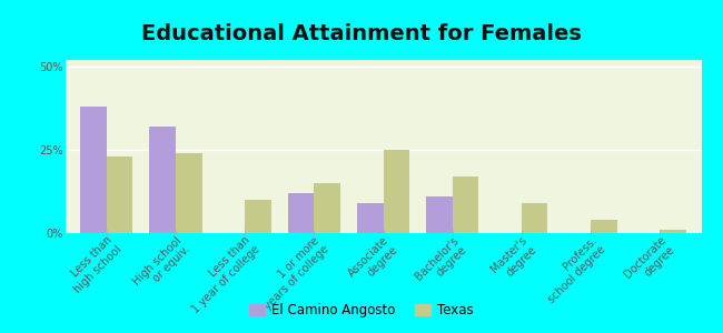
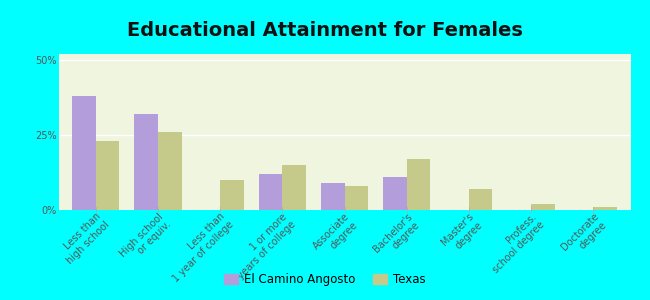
Texas/High school or equiv.: 24% -> 26%
Texas/Associate degree: 25% -> 8%
Texas/Master's degree: 9% -> 7%
Texas/Profess. school degree: 4% -> 2%
